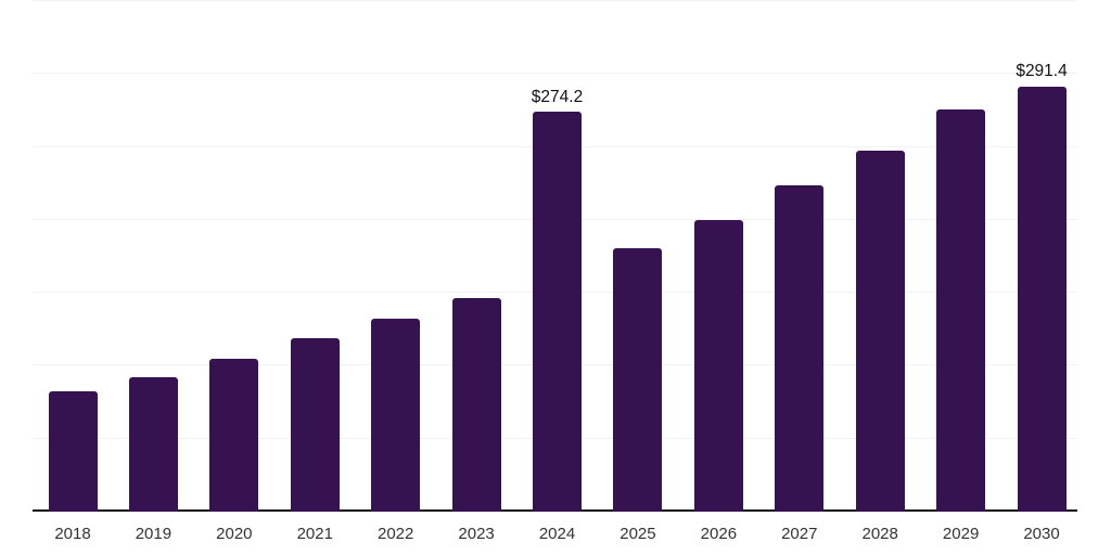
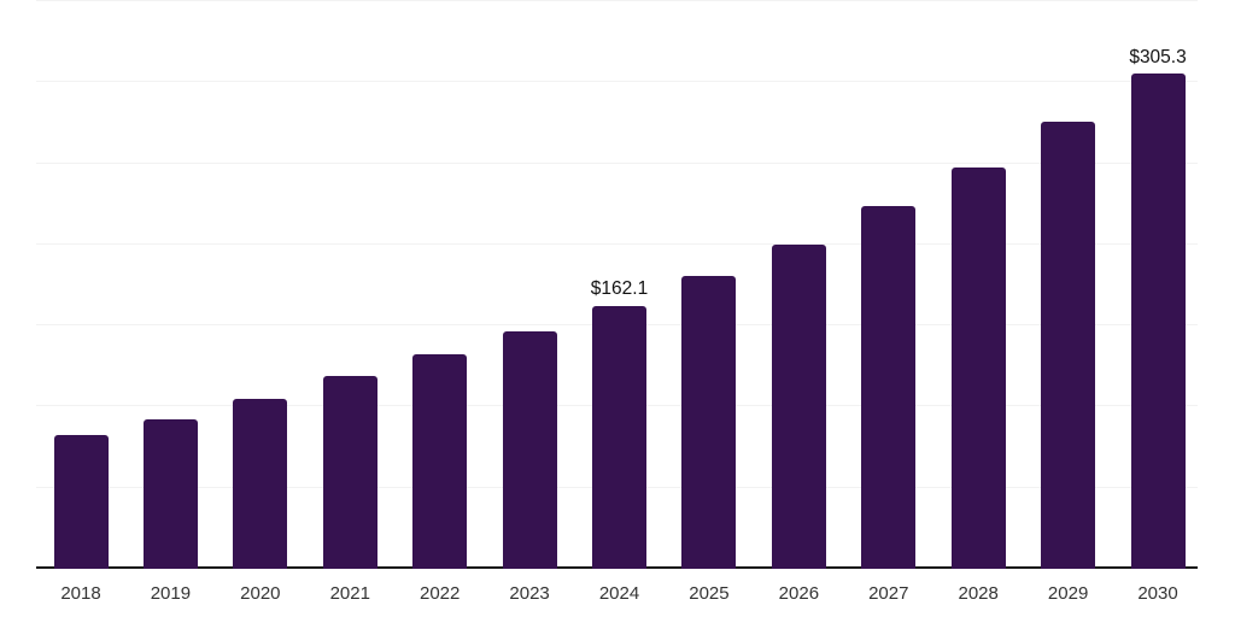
2024: $274.2 -> $162.1
2030: $291.4 -> $305.3
